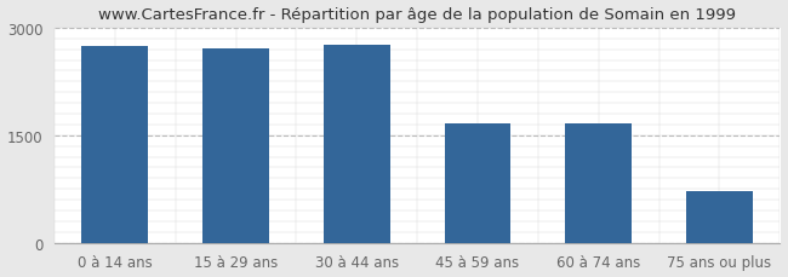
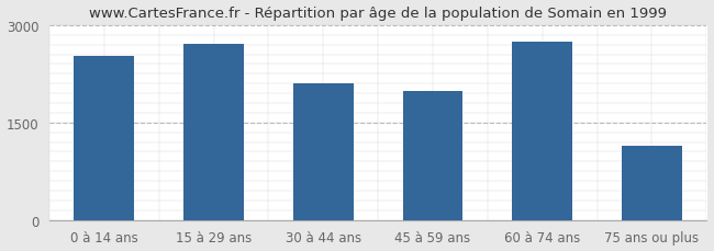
0 à 14 ans: 2750 -> 2520
30 à 44 ans: 2760 -> 2100
45 à 59 ans: 1670 -> 1980
60 à 74 ans: 1660 -> 2740
75 ans ou plus: 720 -> 1140
